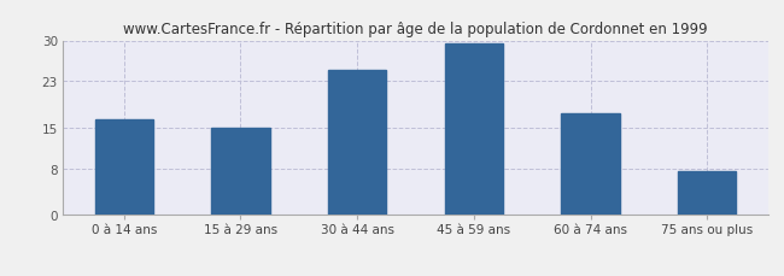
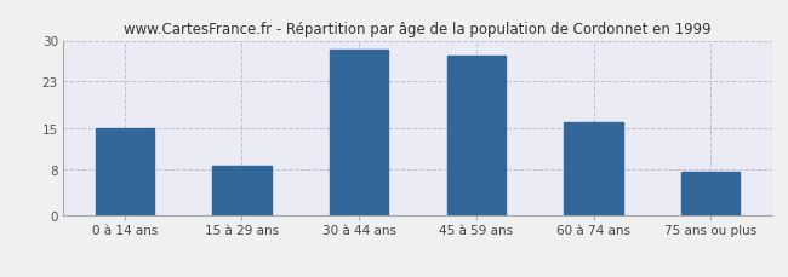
0 à 14 ans: 16.5 -> 15.0
15 à 29 ans: 15.0 -> 8.5
30 à 44 ans: 25.0 -> 28.5
45 à 59 ans: 29.5 -> 27.5
60 à 74 ans: 17.5 -> 16.0
